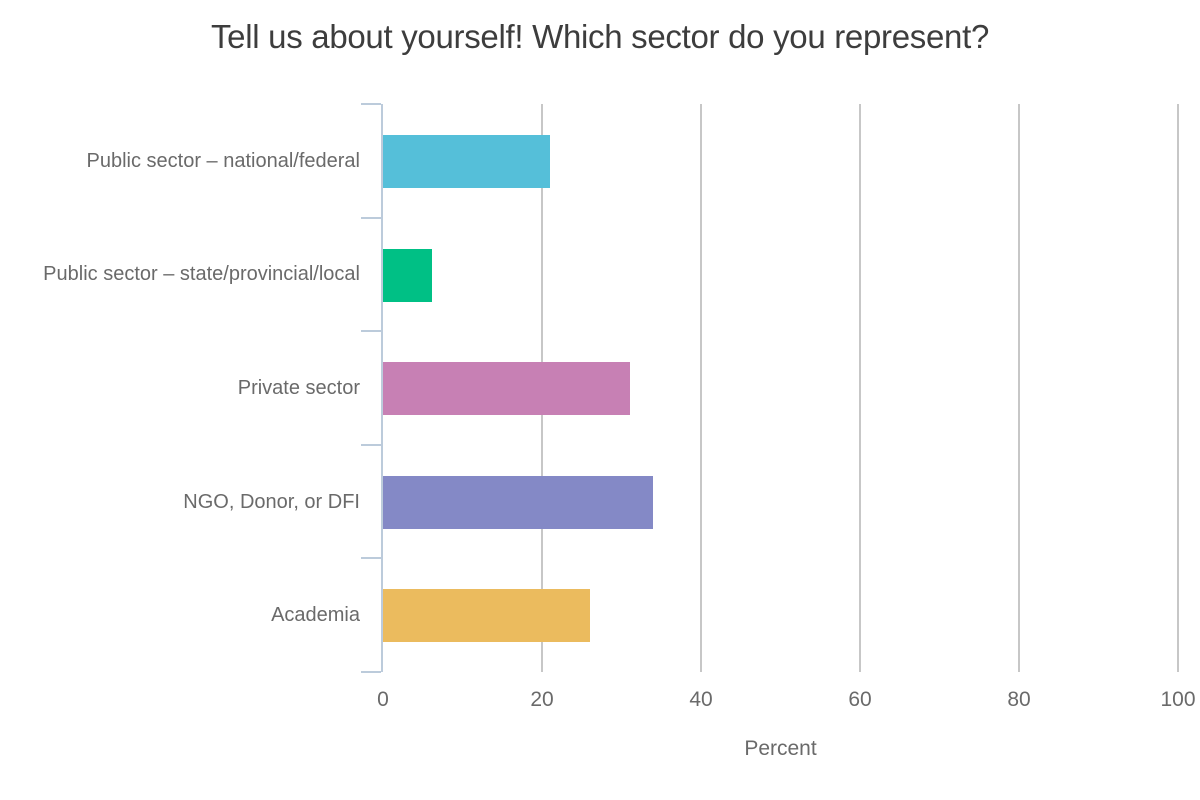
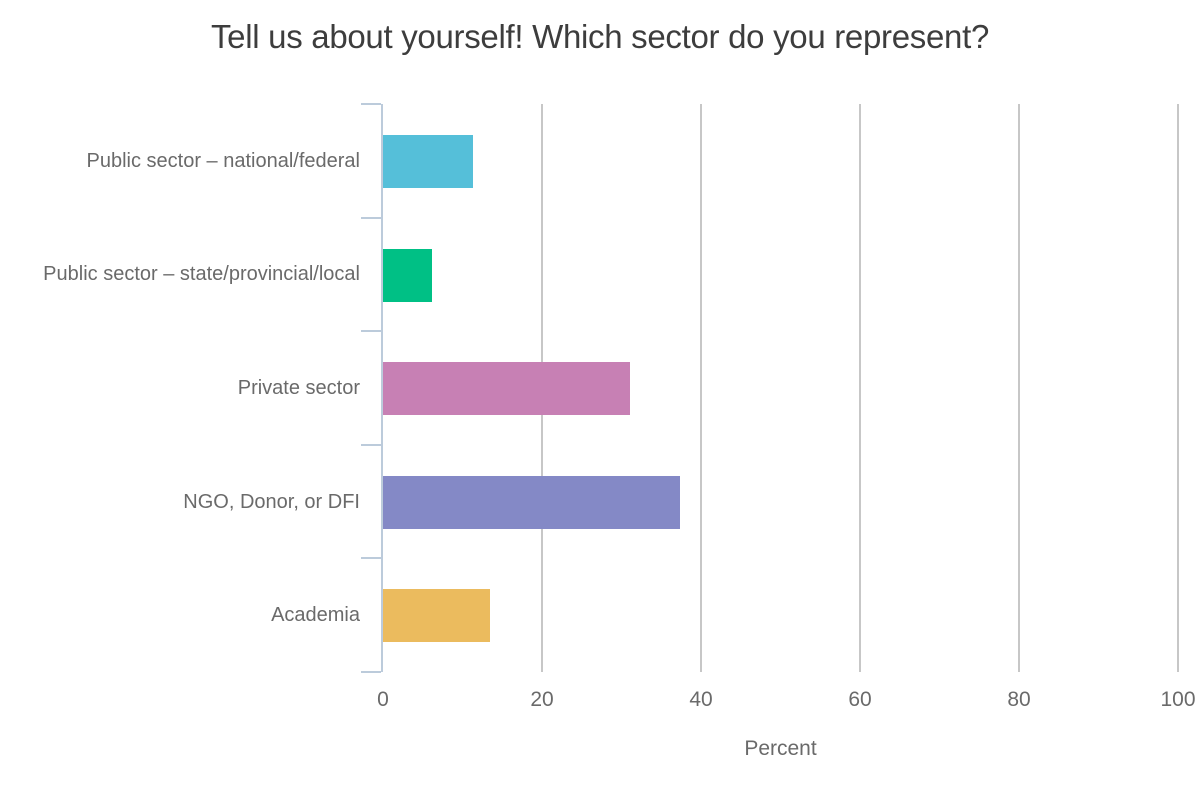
Public sector – national/federal: 21 -> 11
NGO, Donor, or DFI: 34 -> 37
Academia: 26 -> 13
